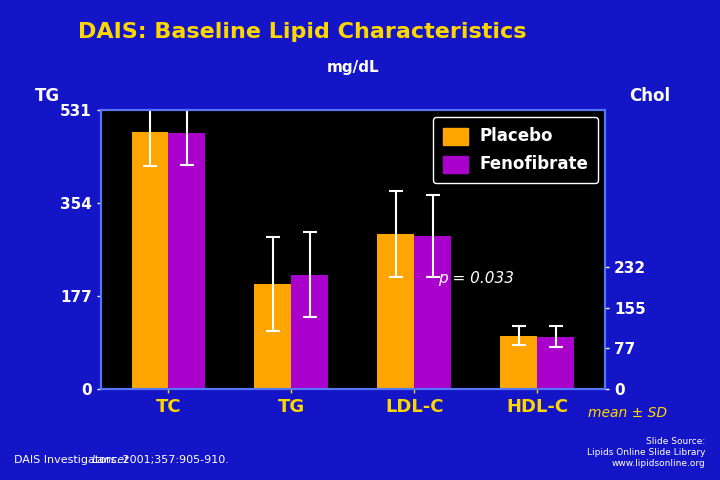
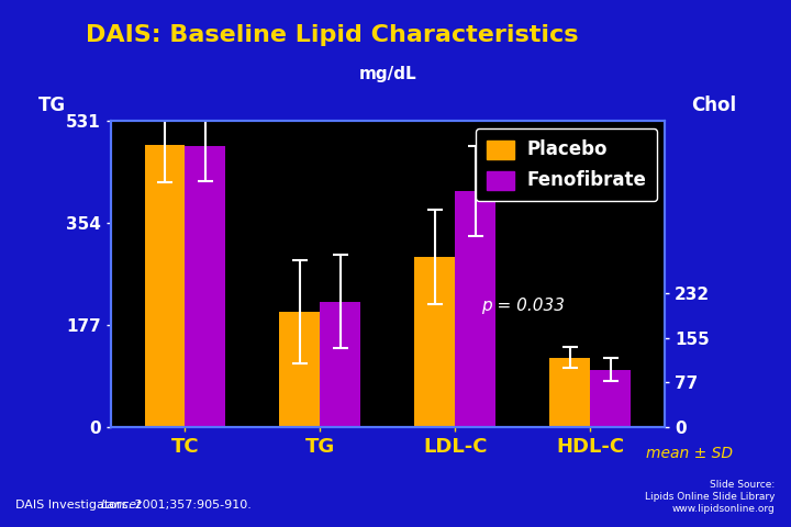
Fenofibrate/LDL-C: 292 -> 410
Placebo/HDL-C: 101 -> 120
